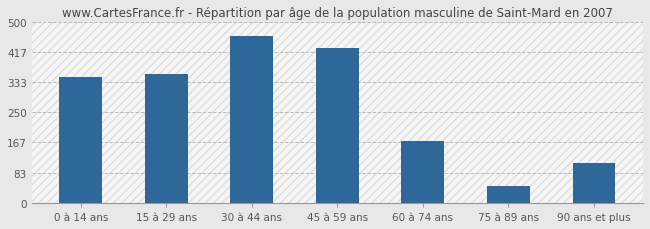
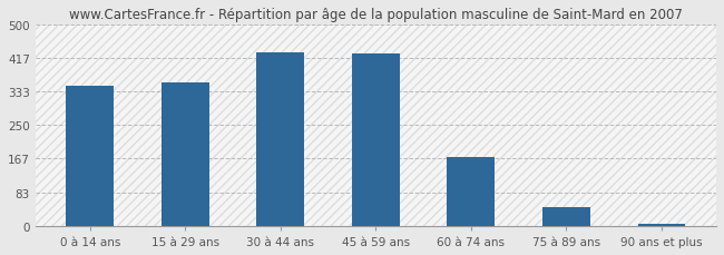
30 à 44 ans: 460 -> 430
90 ans et plus: 110 -> 5
